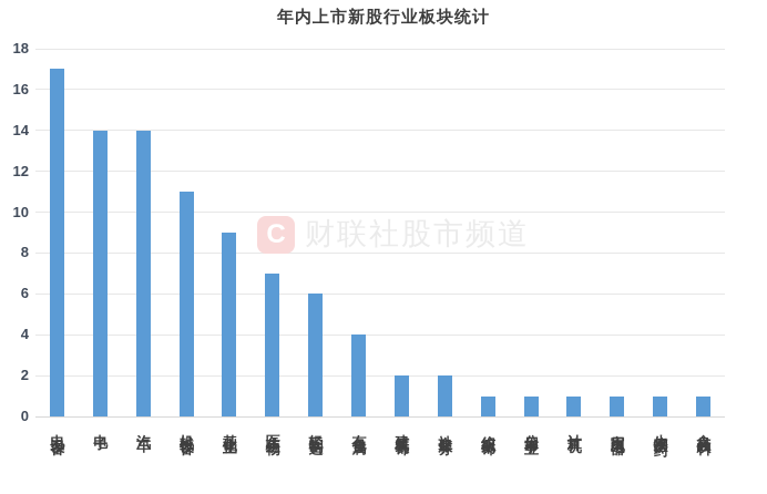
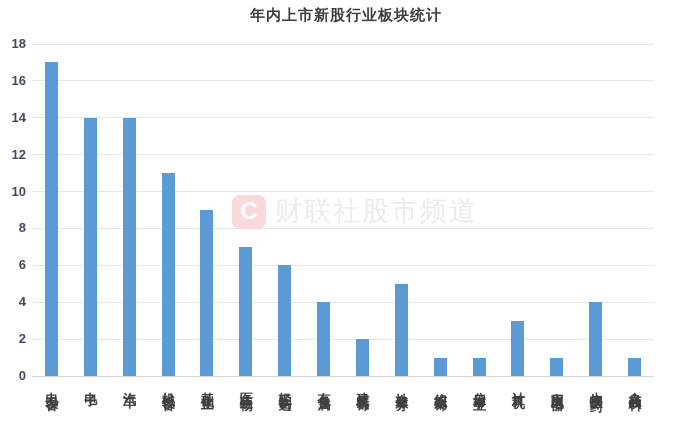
社会服务: 2 -> 5
计算机: 1 -> 3
生物医药: 1 -> 4
